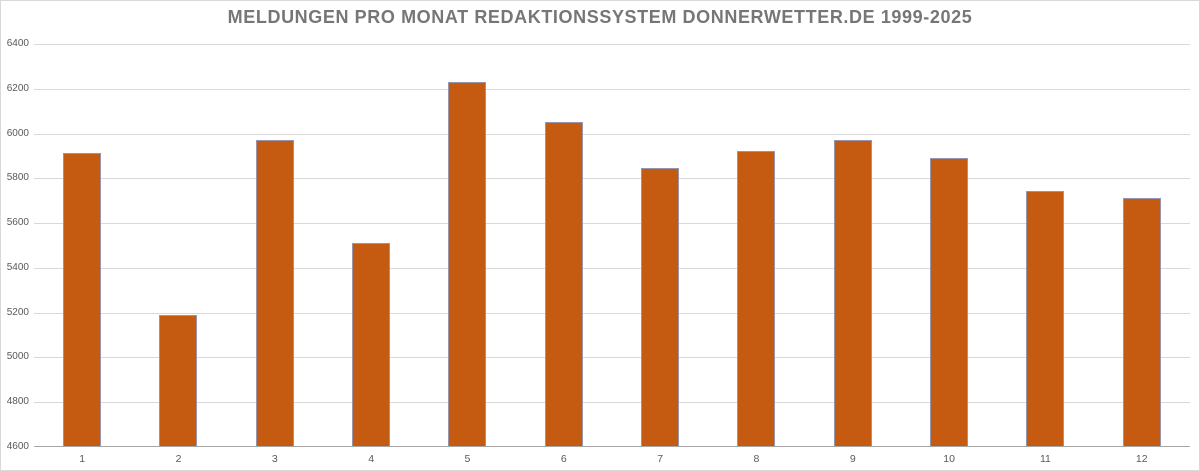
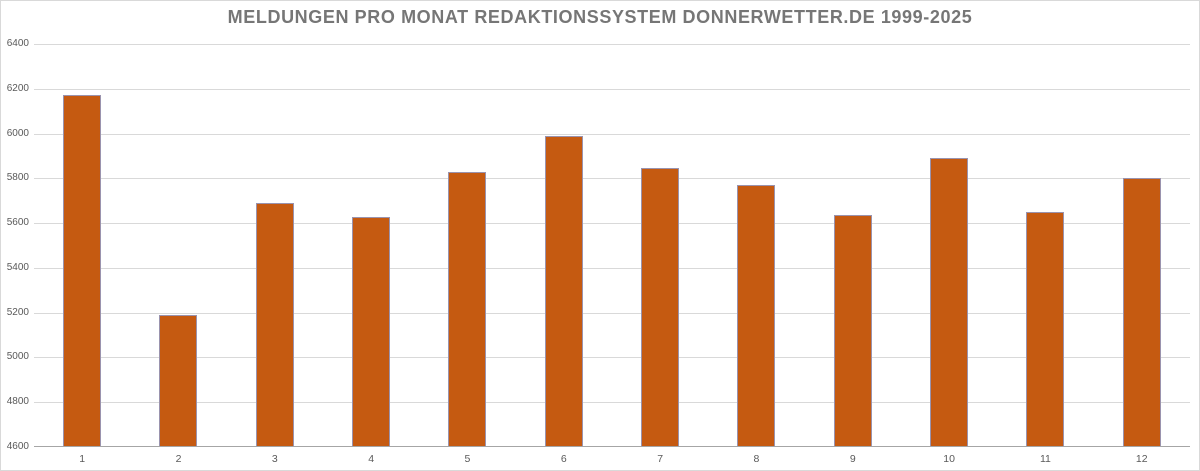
1: 5910 -> 6170
3: 5970 -> 5690
4: 5510 -> 5620
5: 6230 -> 5820
6: 6050 -> 5990
8: 5920 -> 5770
9: 5970 -> 5640
11: 5740 -> 5650
12: 5710 -> 5800
